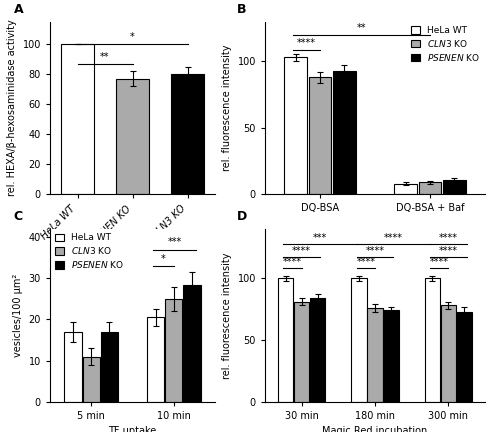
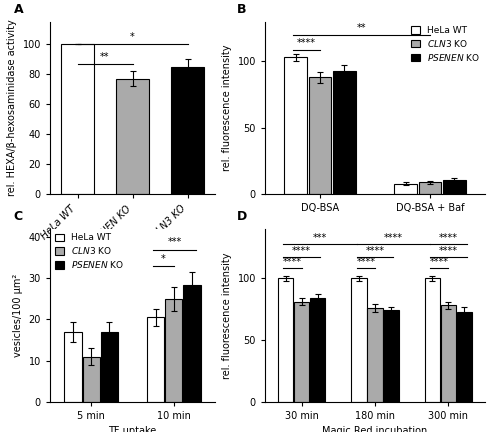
CLN3 KO: 80 -> 85
